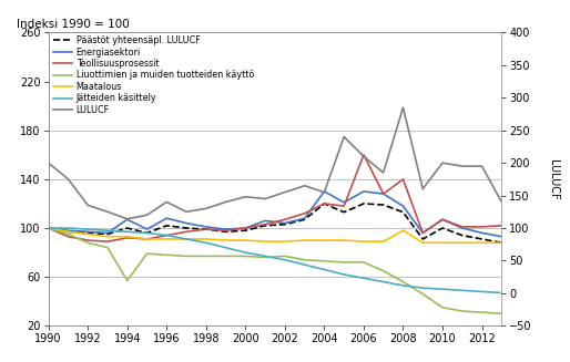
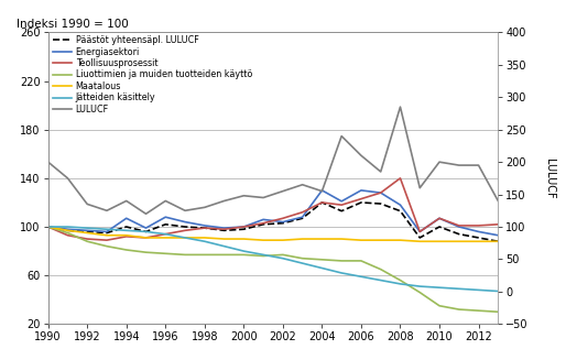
Liuottimien ja muiden tuotteiden käyttö/1994: 57 -> 81
LULUCF/1994: 114 -> 140
Teollisuusprosessit/2006: 160 -> 123
Maatalous/2008: 98 -> 89
